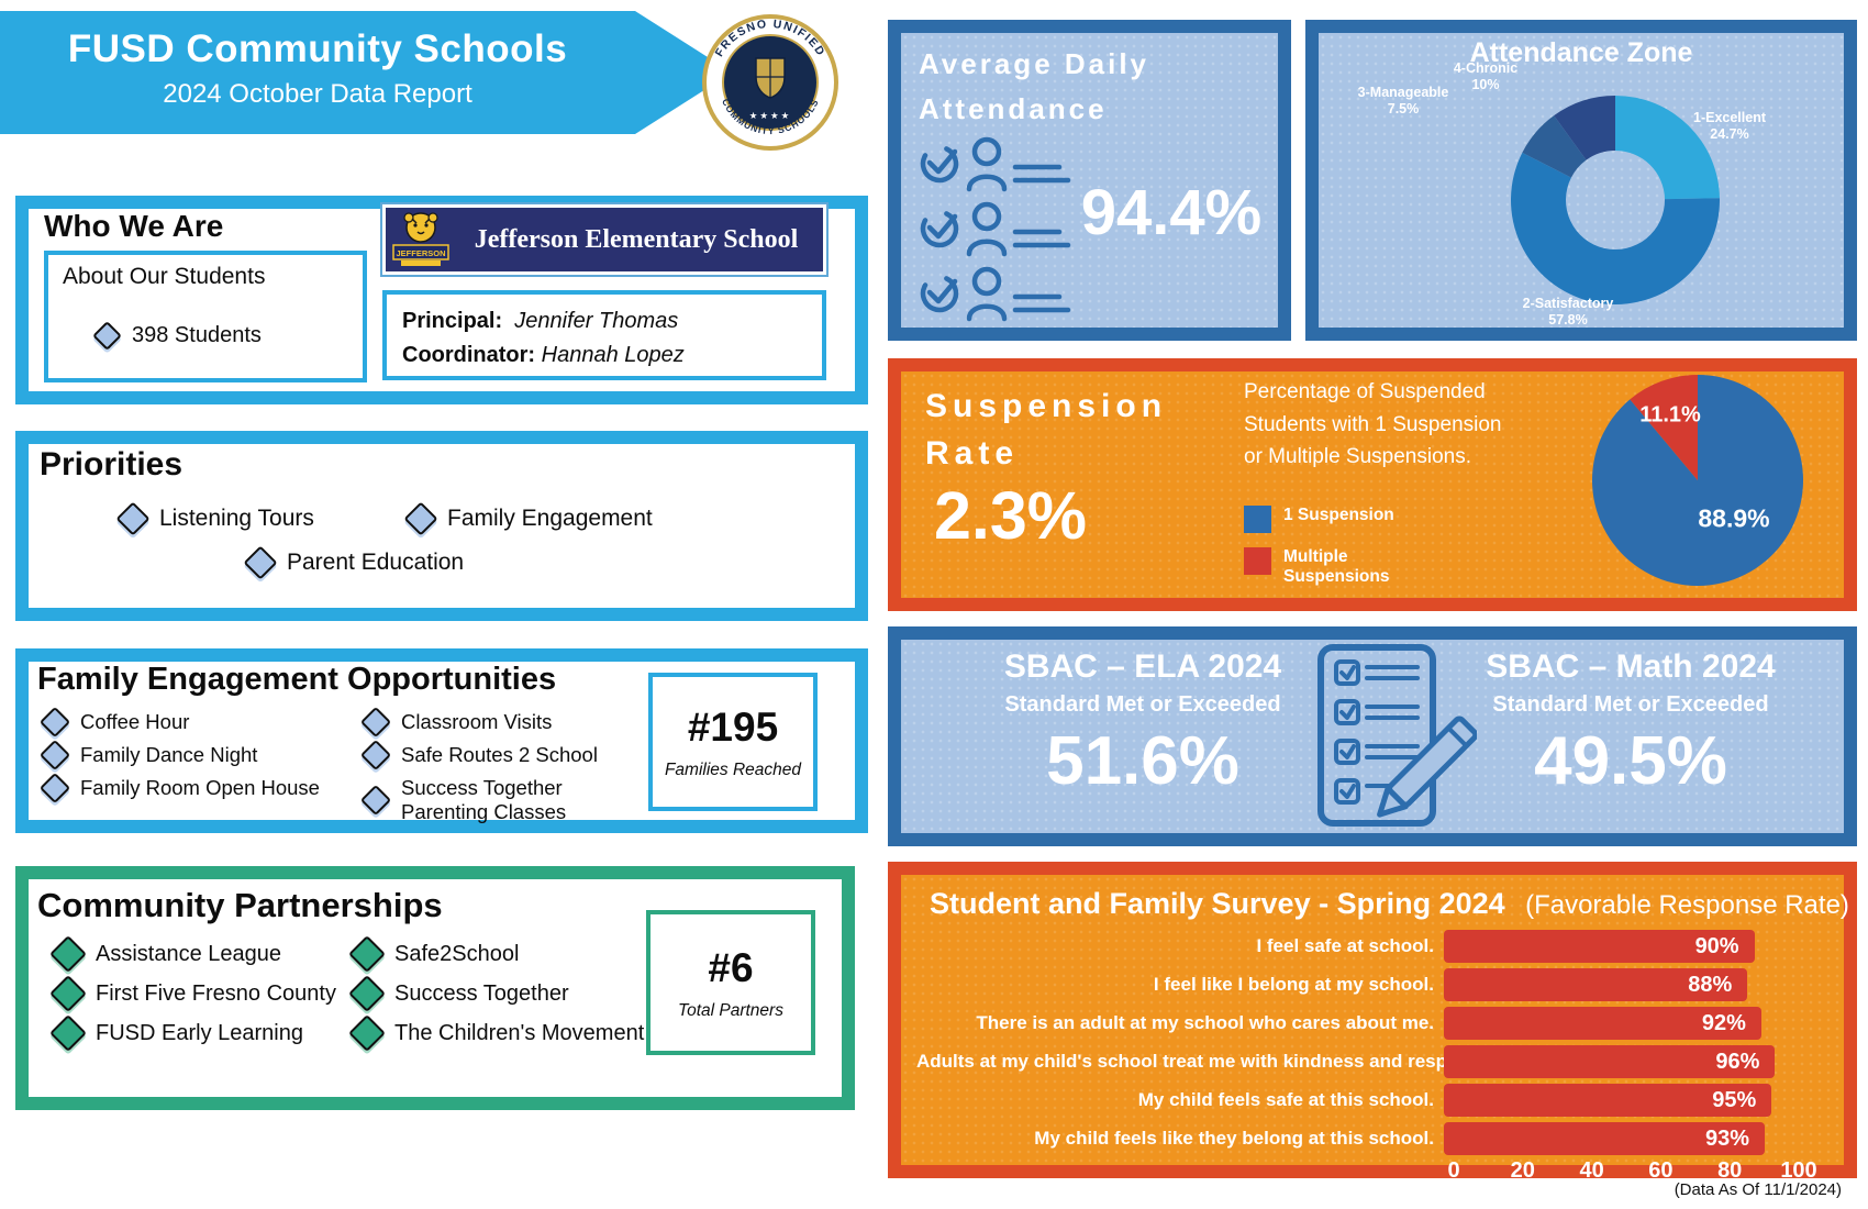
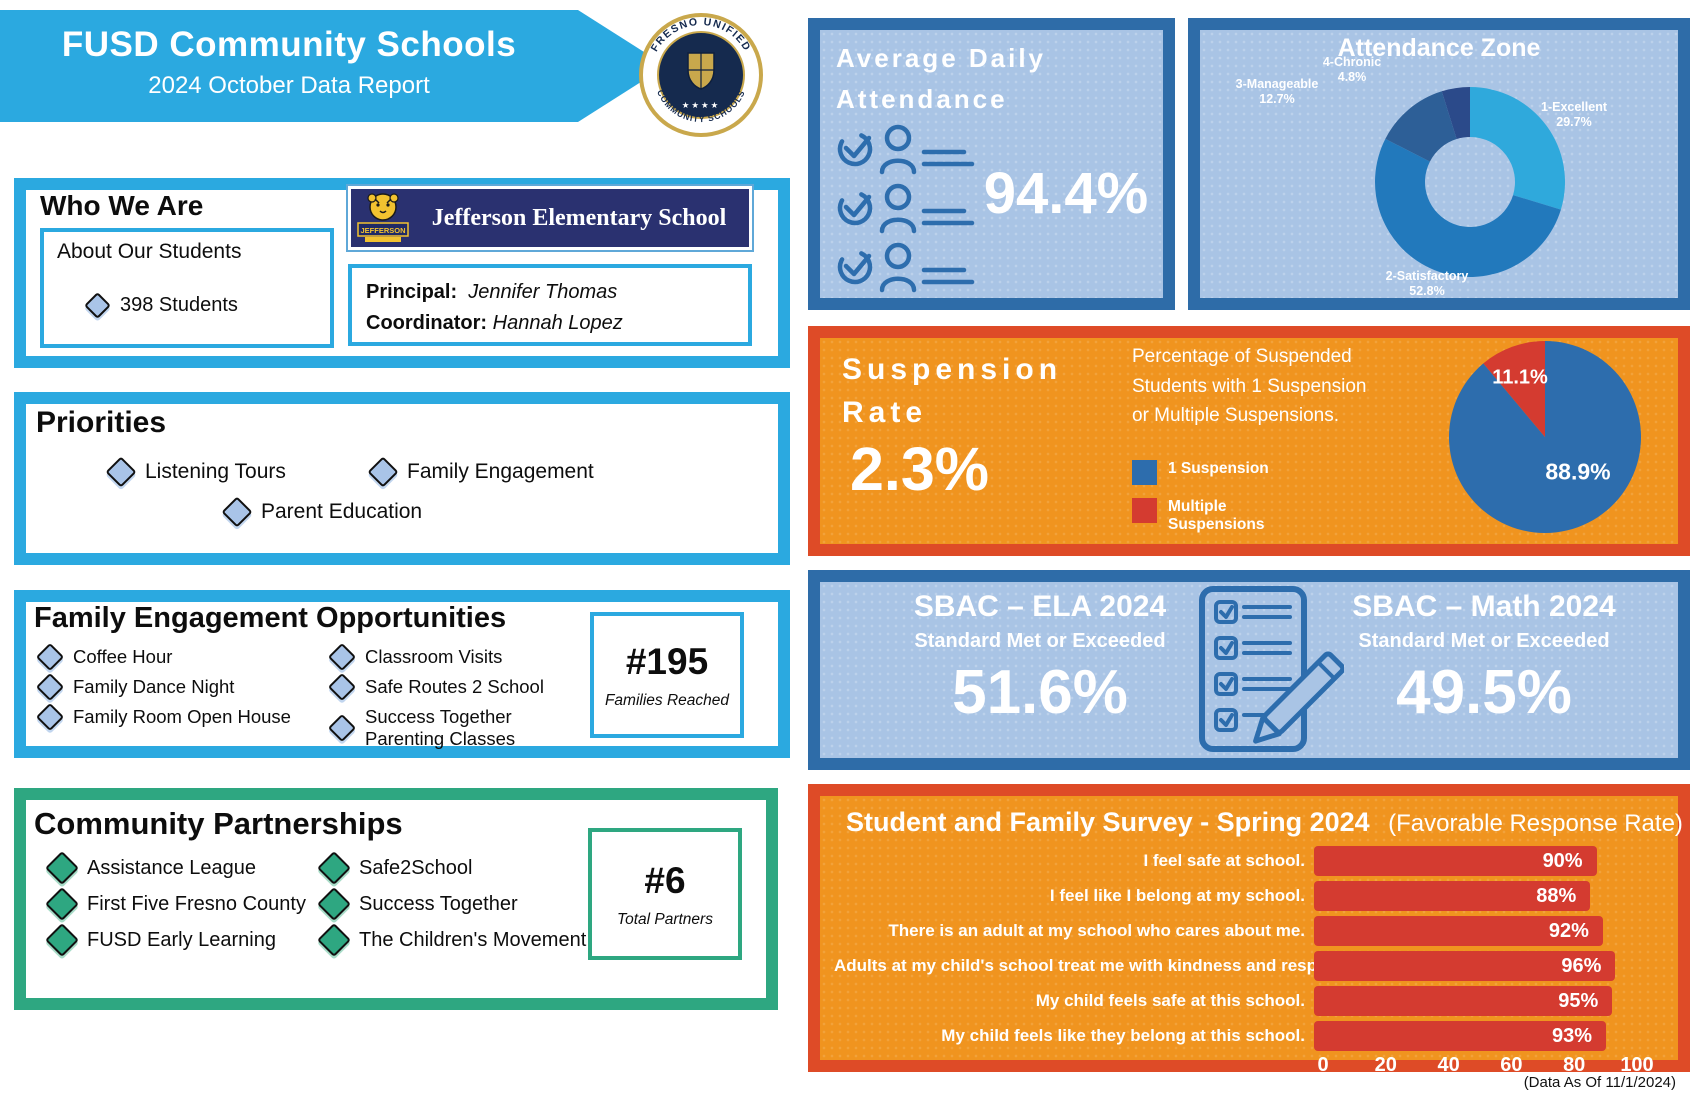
Attendance Zone/1-Excellent: 24.7% -> 29.7%
Attendance Zone/2-Satisfactory: 57.8% -> 52.8%
Attendance Zone/3-Manageable: 7.5% -> 12.7%
Attendance Zone/4-Chronic: 10% -> 4.8%
